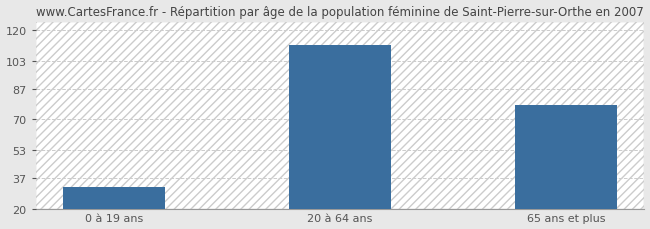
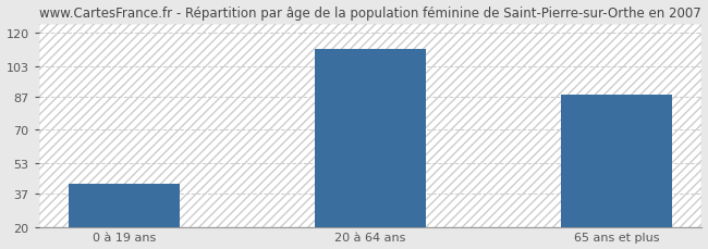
0 à 19 ans: 32 -> 42
65 ans et plus: 78 -> 88
